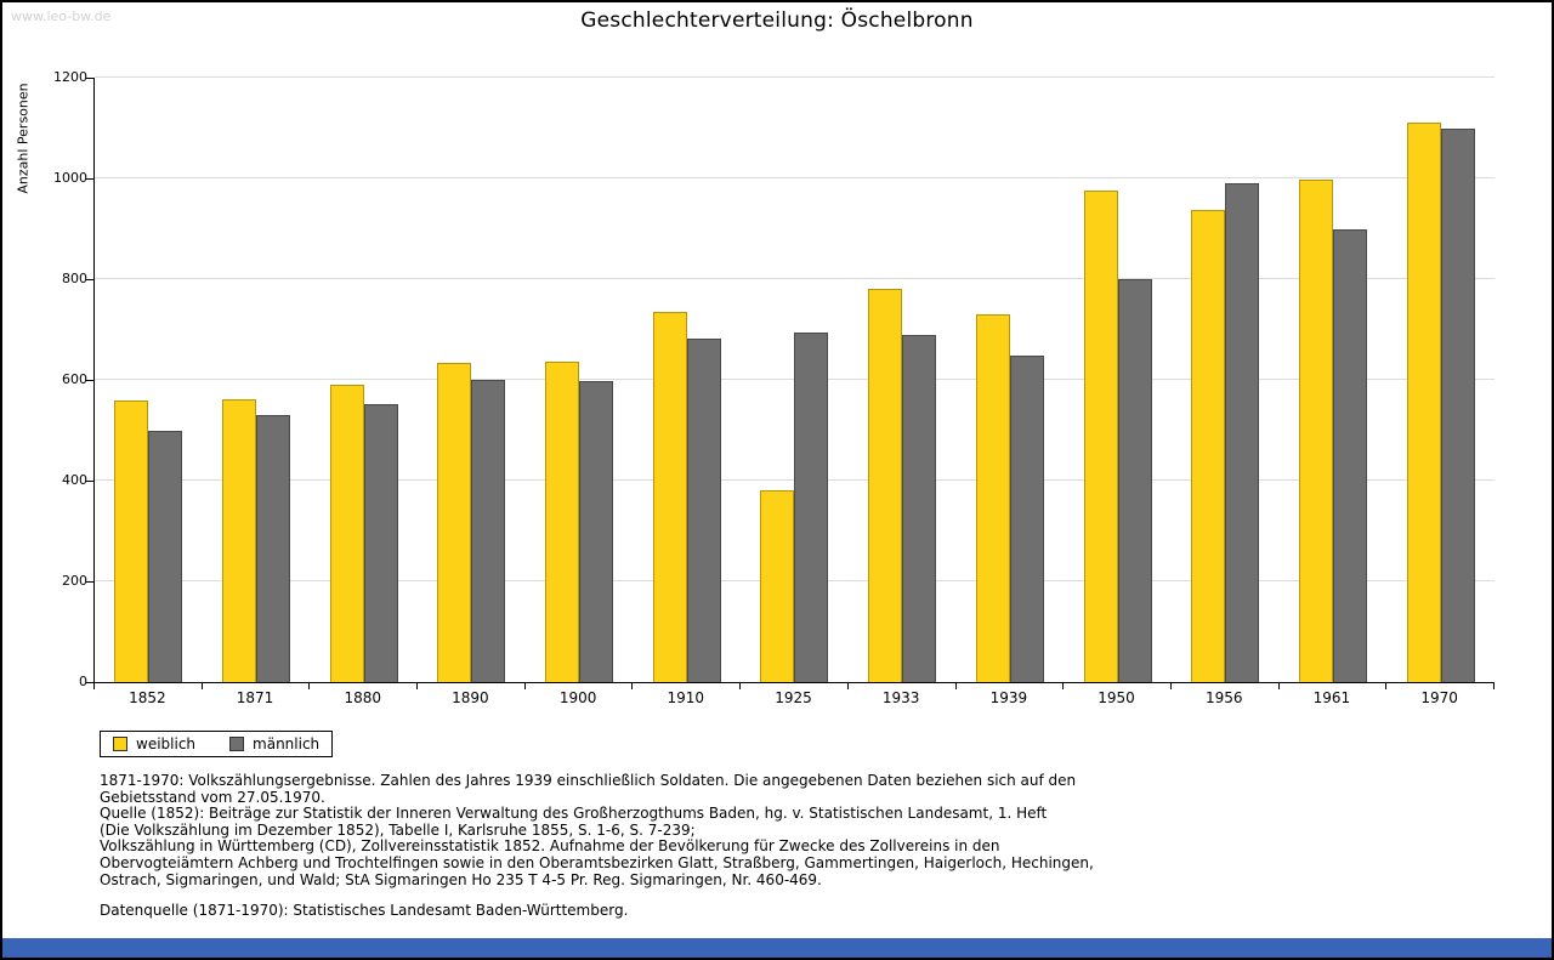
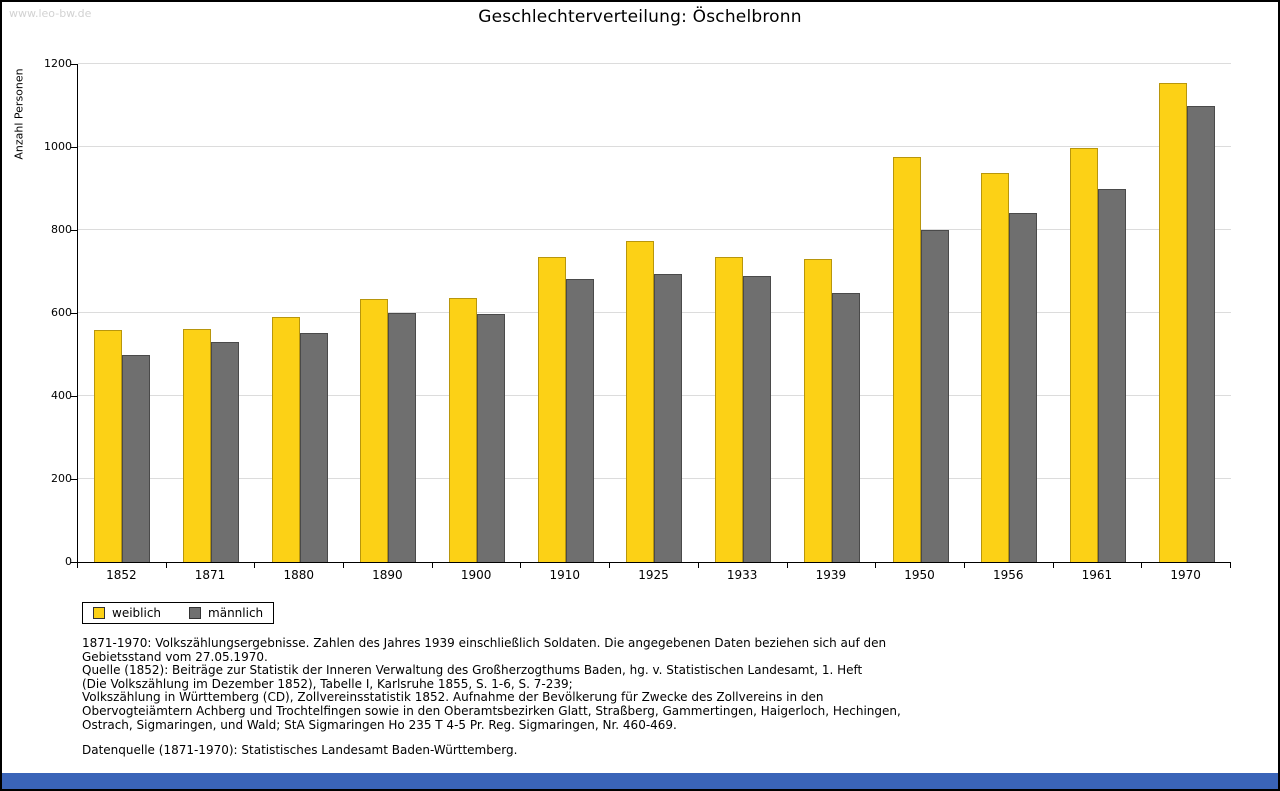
weiblich/1925: 380 -> 770
weiblich/1933: 780 -> 740
männlich/1956: 990 -> 840
weiblich/1970: 1110 -> 1150
